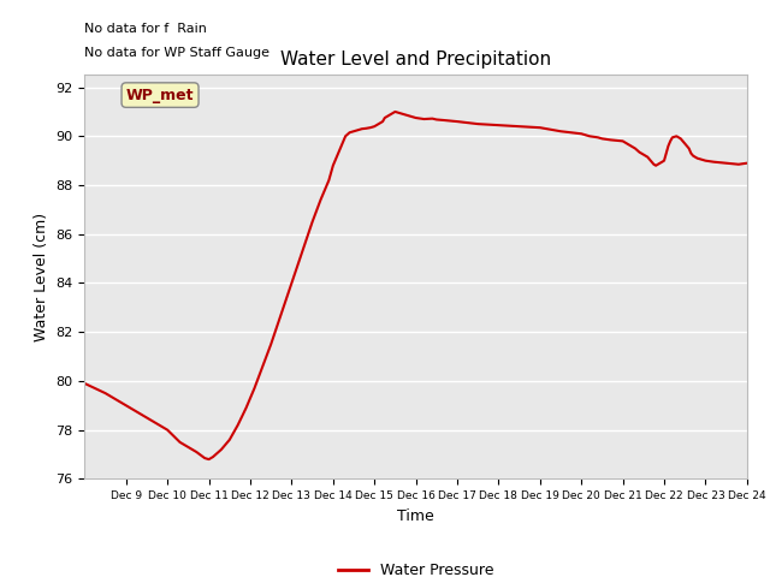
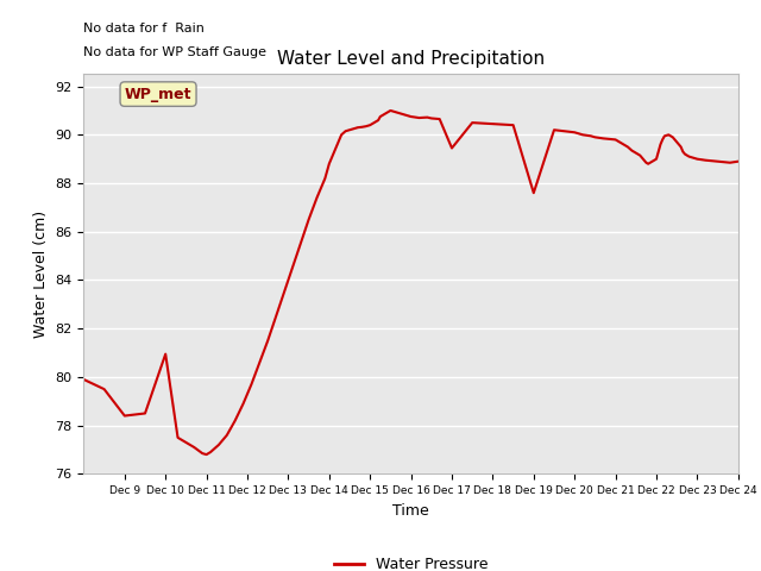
Dec 9: 79.00 -> 78.40
Dec 10: 78.00 -> 80.95
Dec 17: 90.60 -> 89.45
Dec 19: 90.35 -> 87.60
